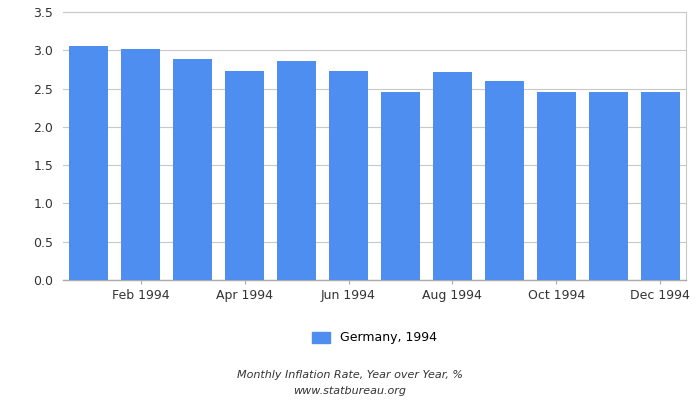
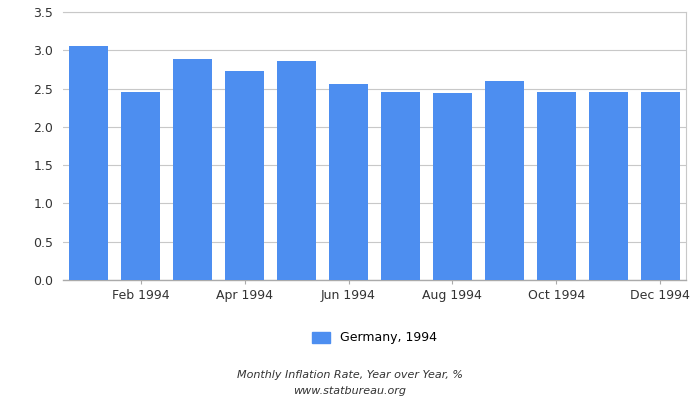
Feb 1994: 3.02 -> 2.46
Jun 1994: 2.73 -> 2.56
Aug 1994: 2.72 -> 2.44
